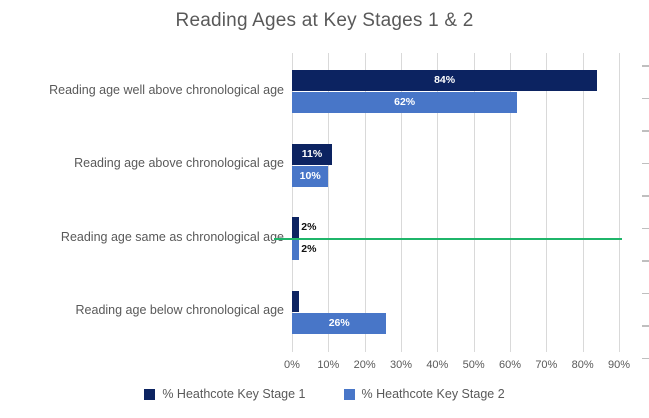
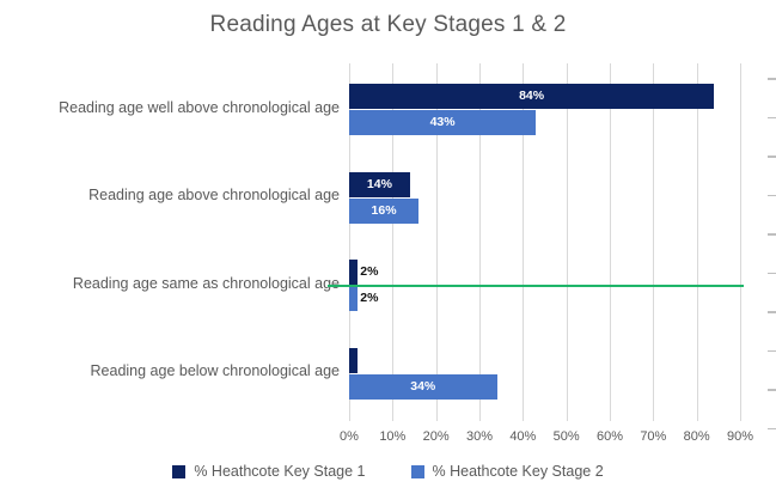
% Heathcote Key Stage 2/Reading age well above chronological age: 62% -> 43%
% Heathcote Key Stage 1/Reading age above chronological age: 11% -> 14%
% Heathcote Key Stage 2/Reading age above chronological age: 10% -> 16%
% Heathcote Key Stage 2/Reading age below chronological age: 26% -> 34%
